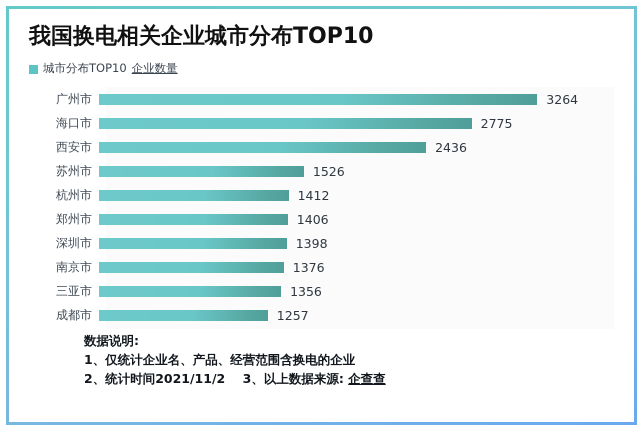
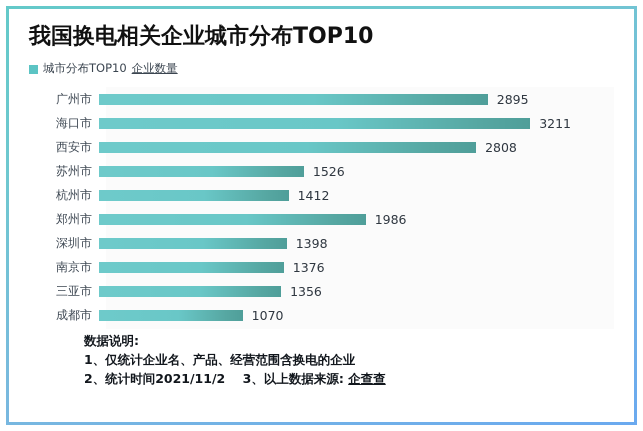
广州市: 3264 -> 2895
海口市: 2775 -> 3211
西安市: 2436 -> 2808
郑州市: 1406 -> 1986
成都市: 1257 -> 1070
